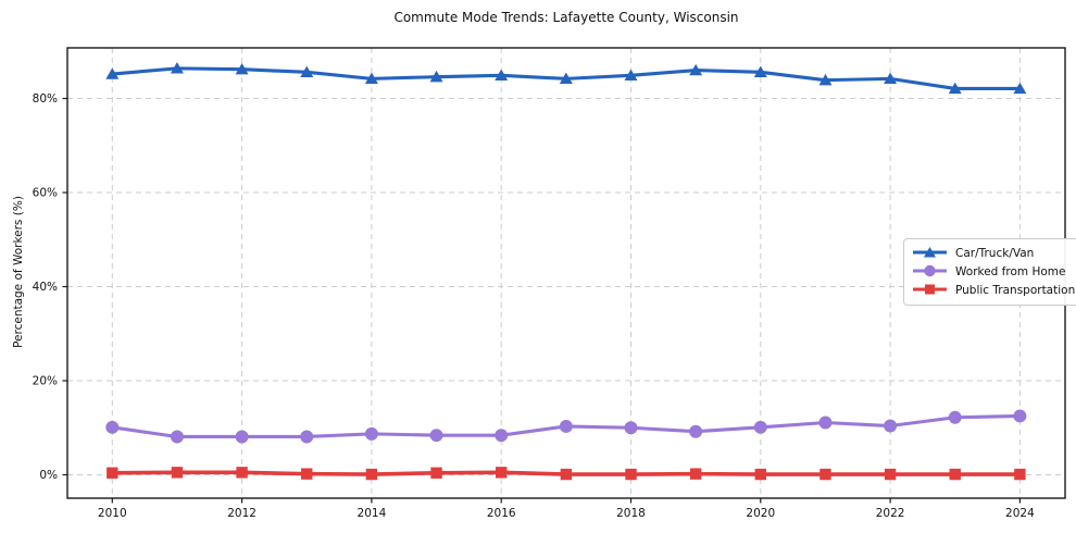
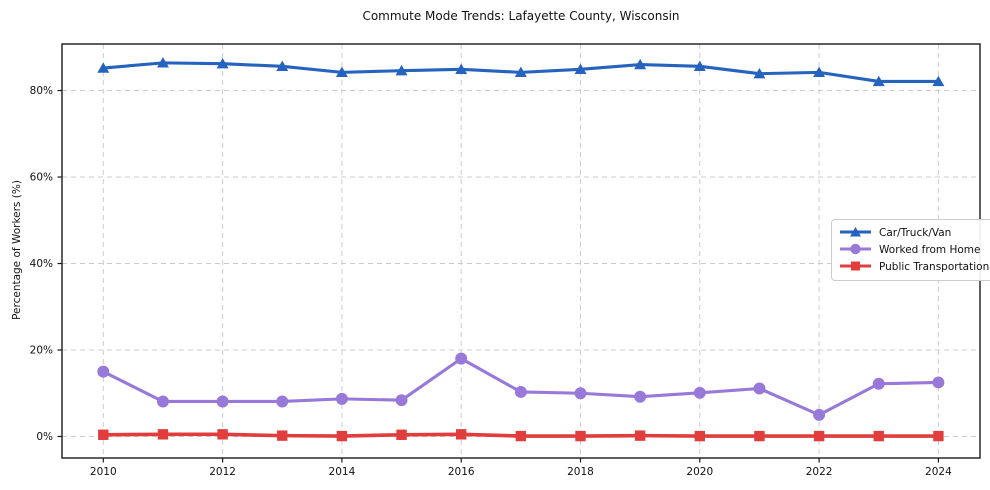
Worked from Home/2010: 10% -> 15%
Worked from Home/2016: 8% -> 18%
Worked from Home/2022: 10% -> 5%
